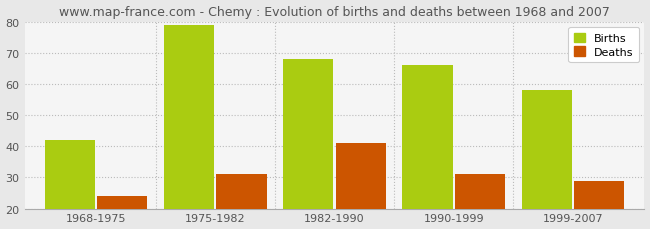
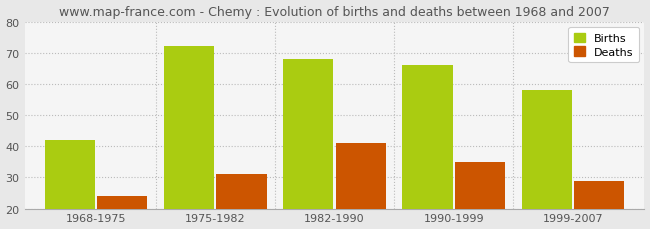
Births/1975-1982: 79 -> 72
Deaths/1990-1999: 31 -> 35
